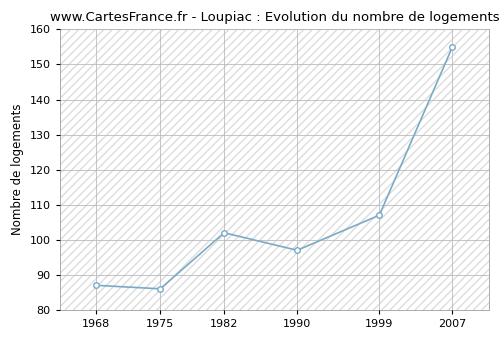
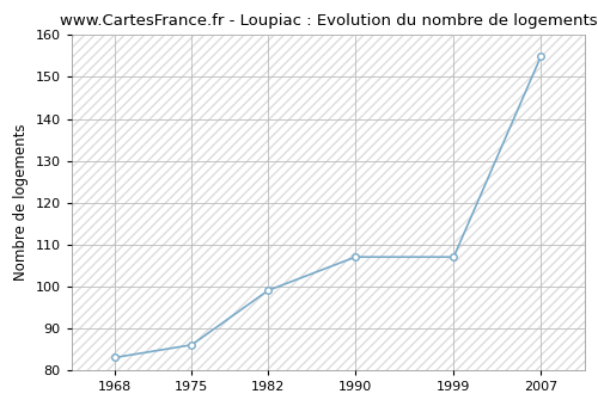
1968: 87 -> 83
1982: 102 -> 99
1990: 97 -> 107
